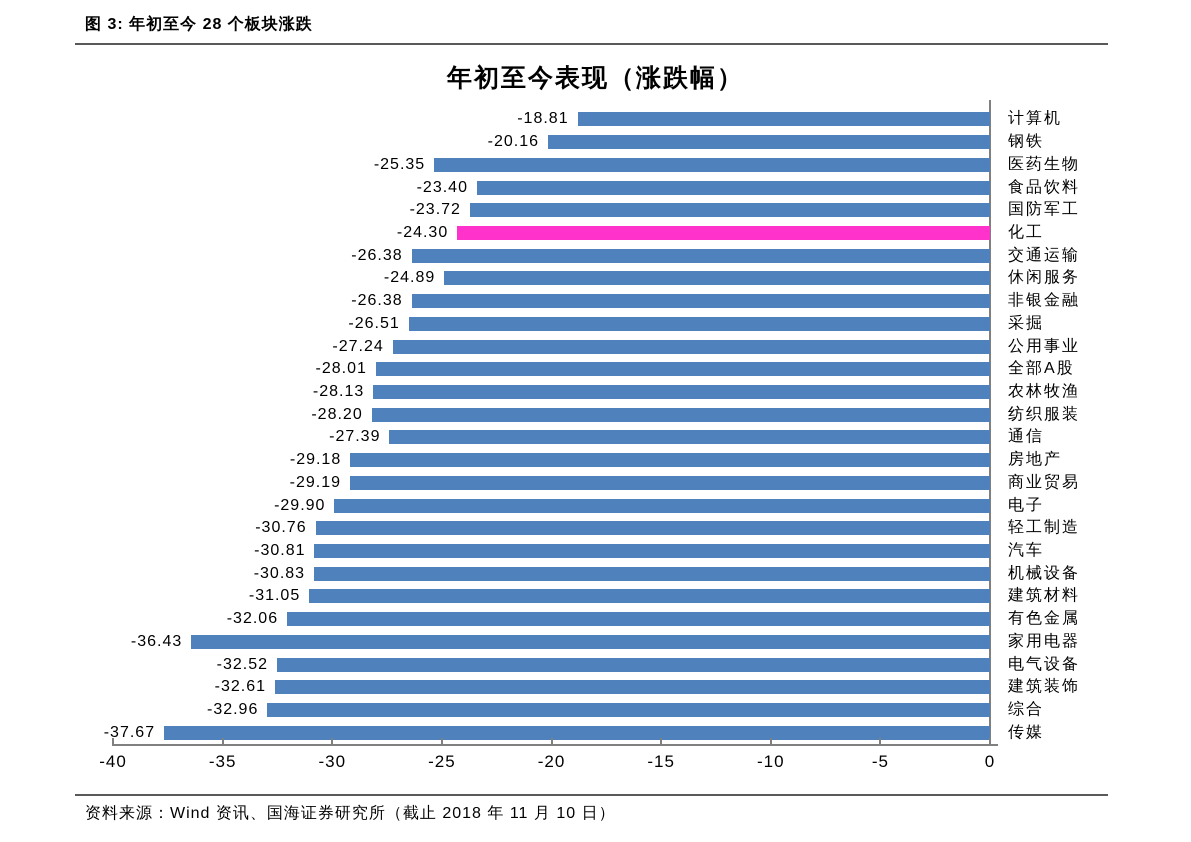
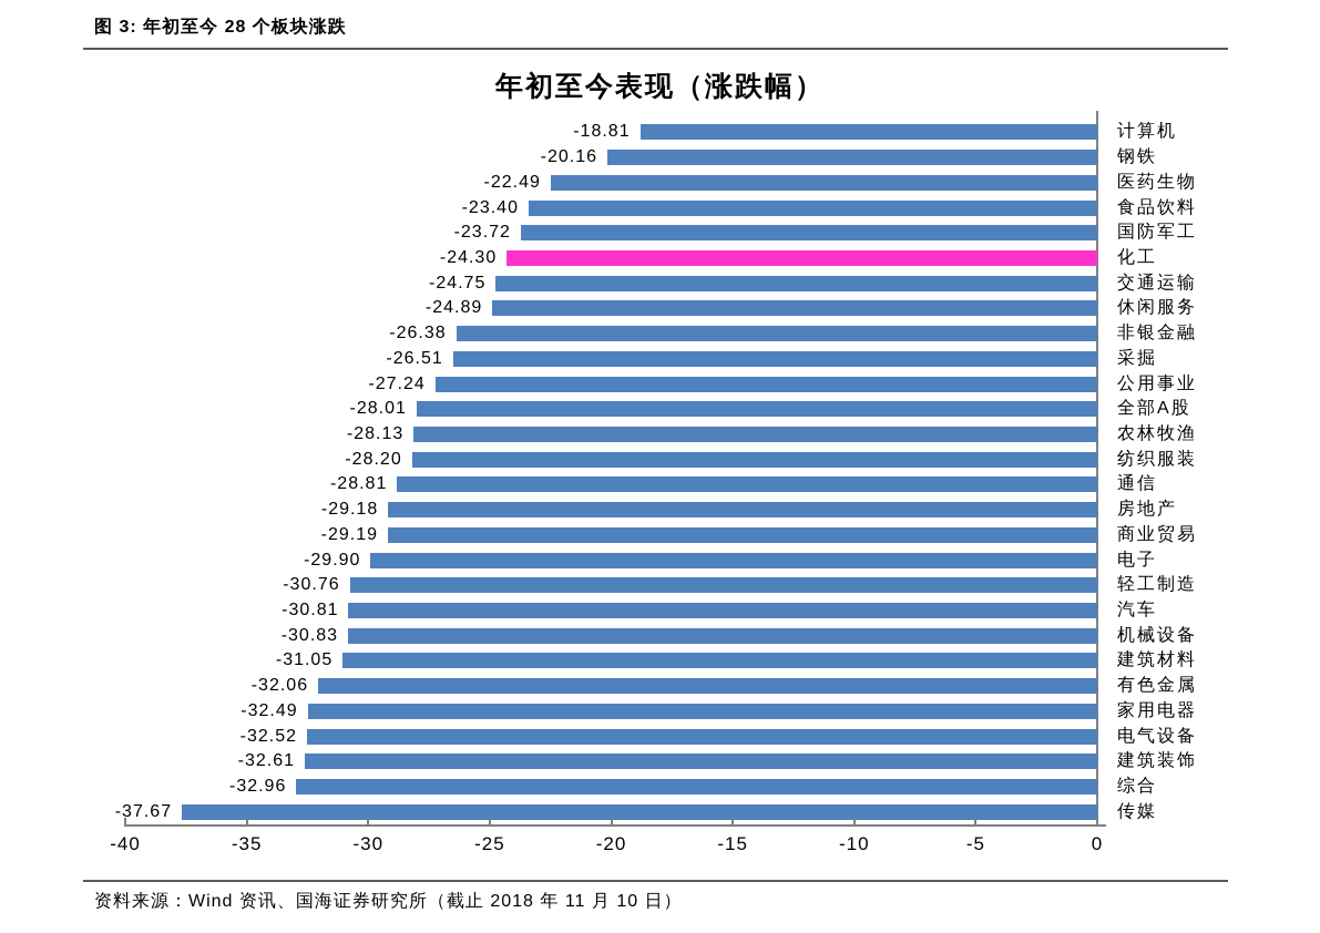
医药生物: -25.35 -> -22.49
交通运输: -26.38 -> -24.75
通信: -27.39 -> -28.81
家用电器: -36.43 -> -32.49
